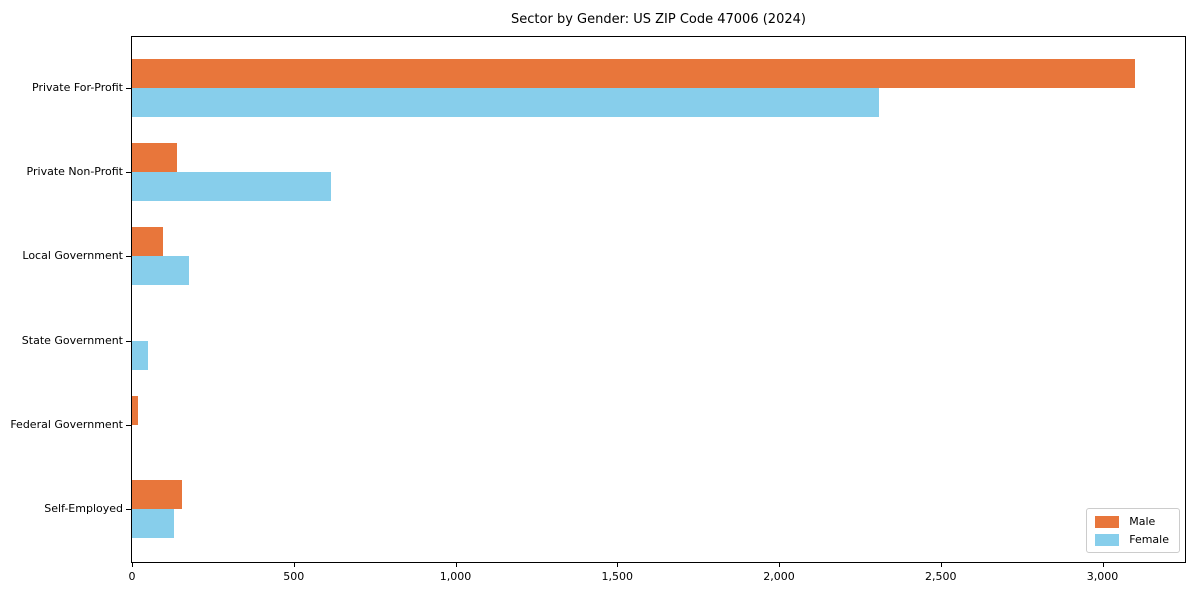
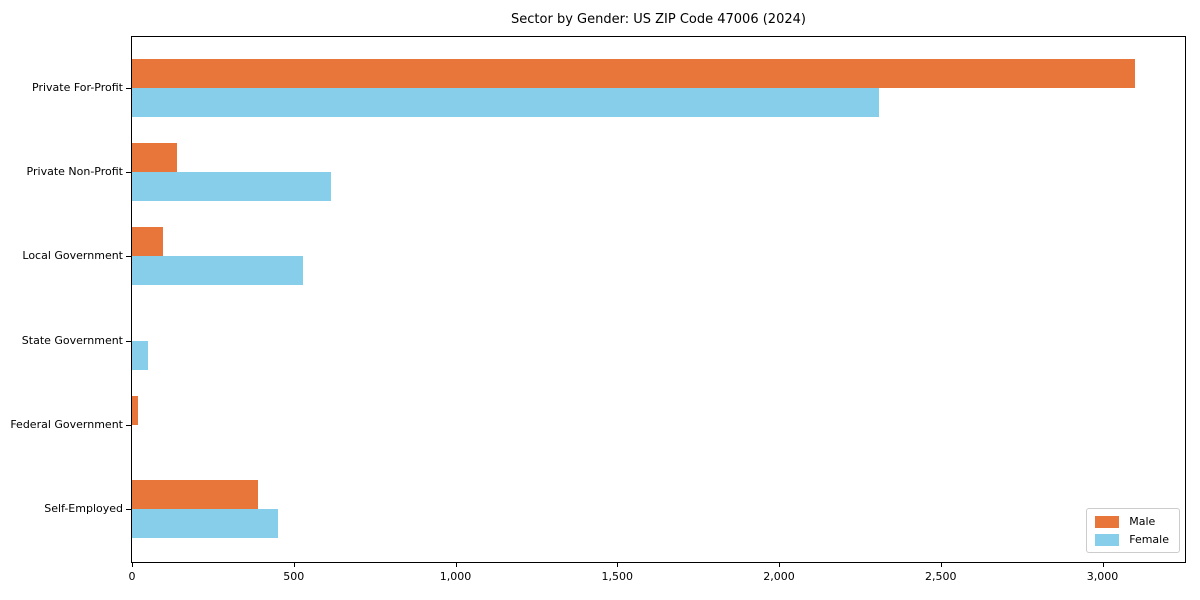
Female/Local Government: 180 -> 530
Male/Self-Employed: 160 -> 390
Female/Self-Employed: 130 -> 450
